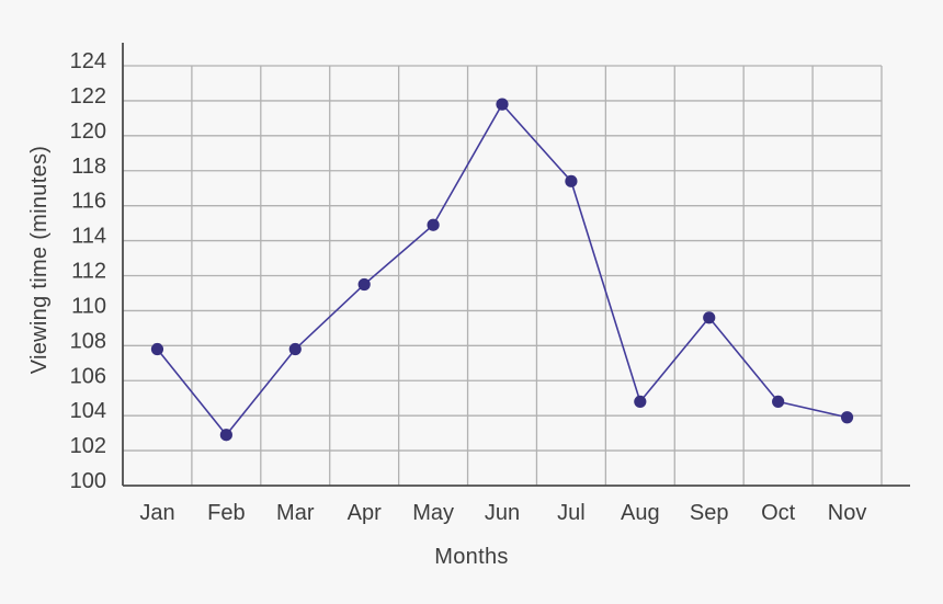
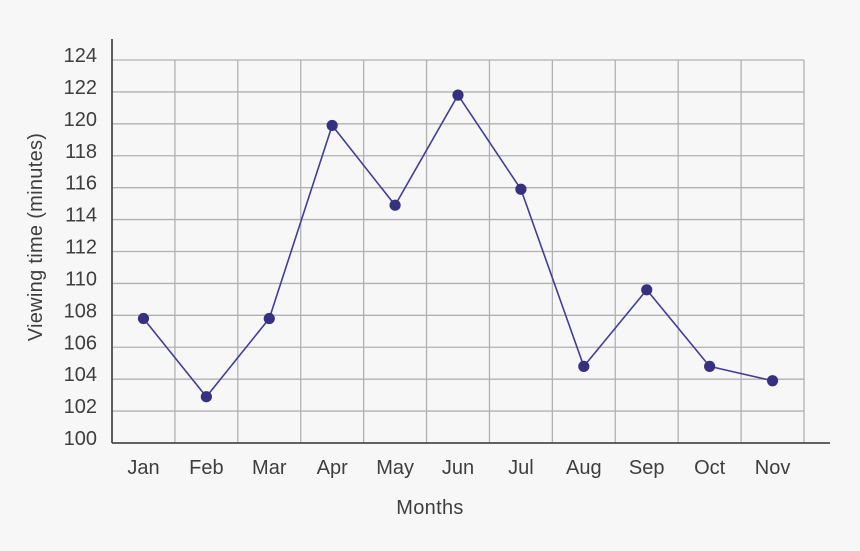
Apr: 111.5 -> 119.9
Jul: 117.4 -> 115.9
